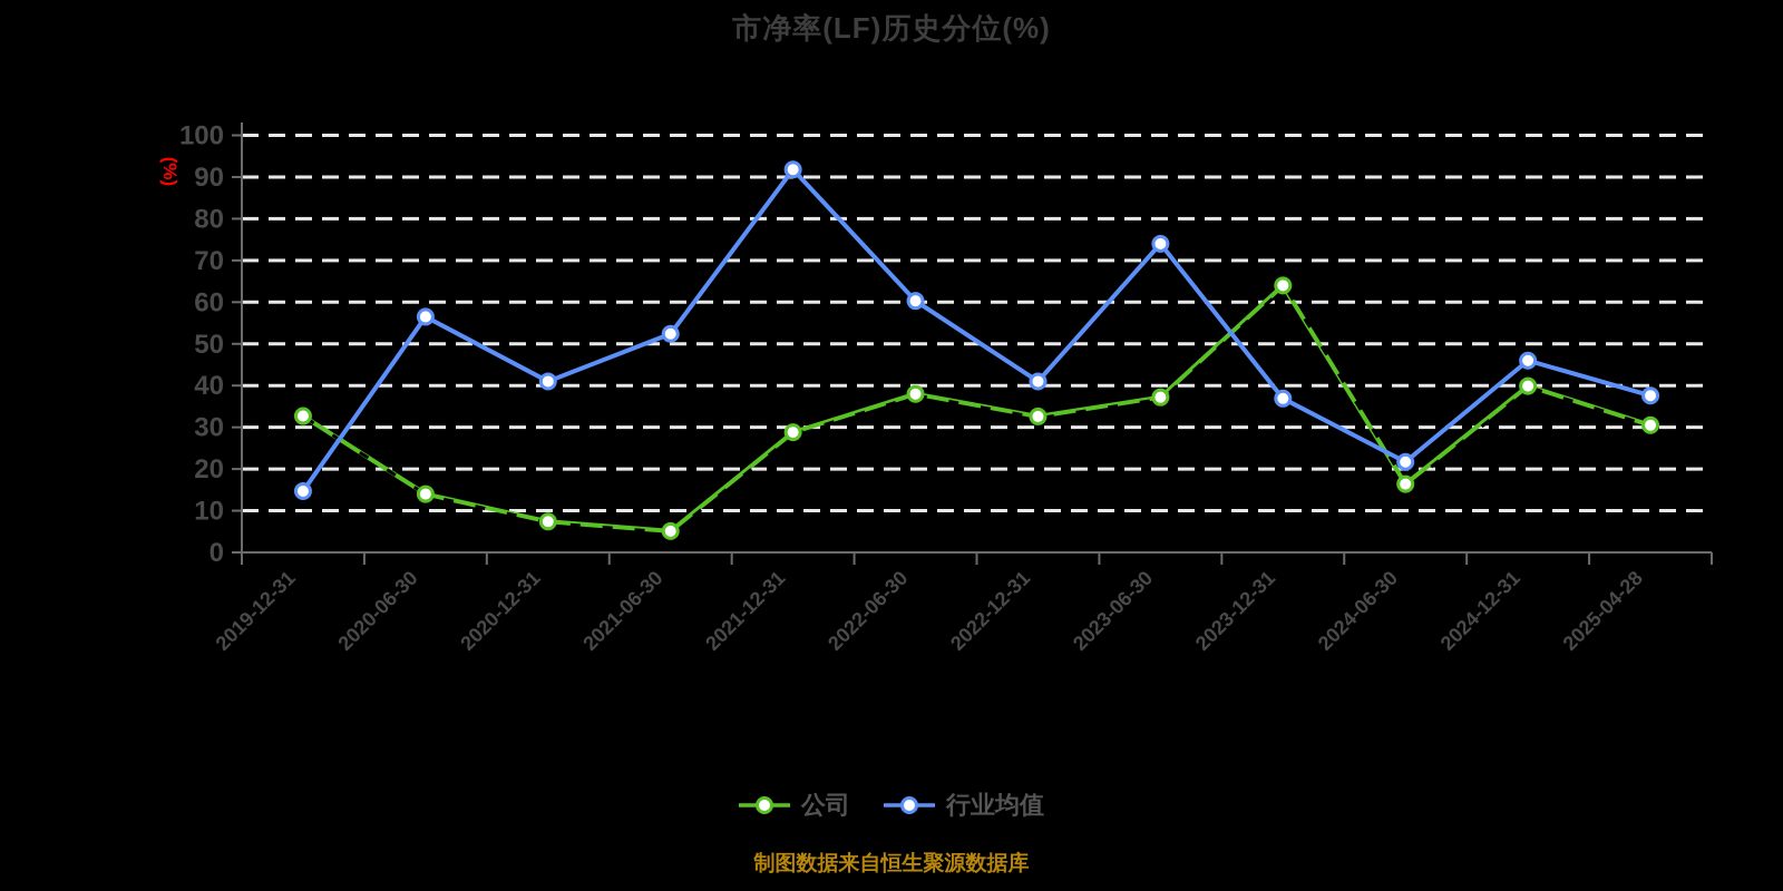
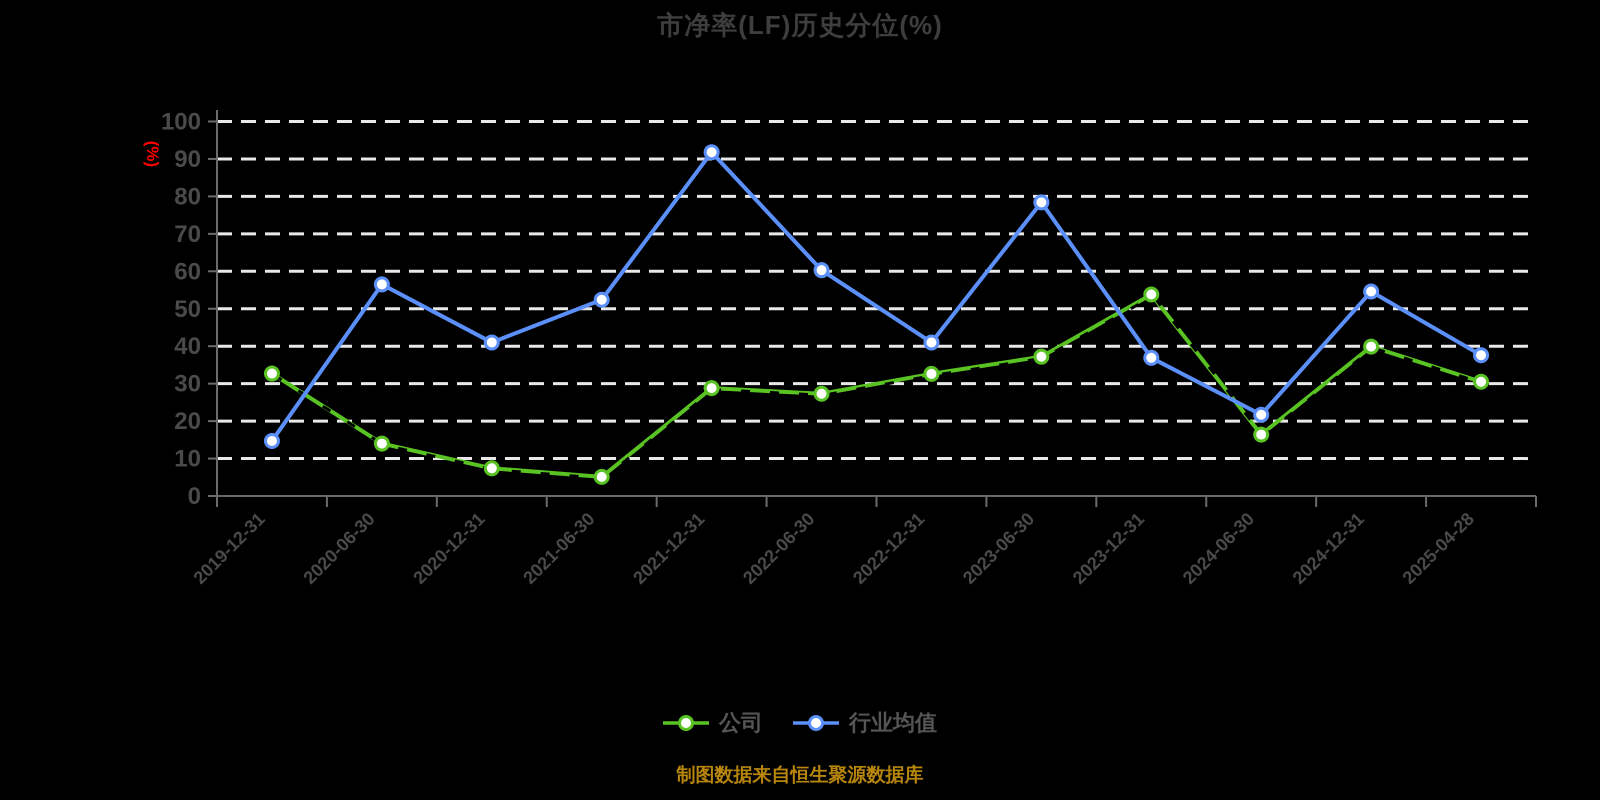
公司/2022-06-30: 38 -> 27
行业均值/2023-06-30: 74 -> 78
公司/2023-12-31: 64 -> 54
行业均值/2024-12-31: 46 -> 55
